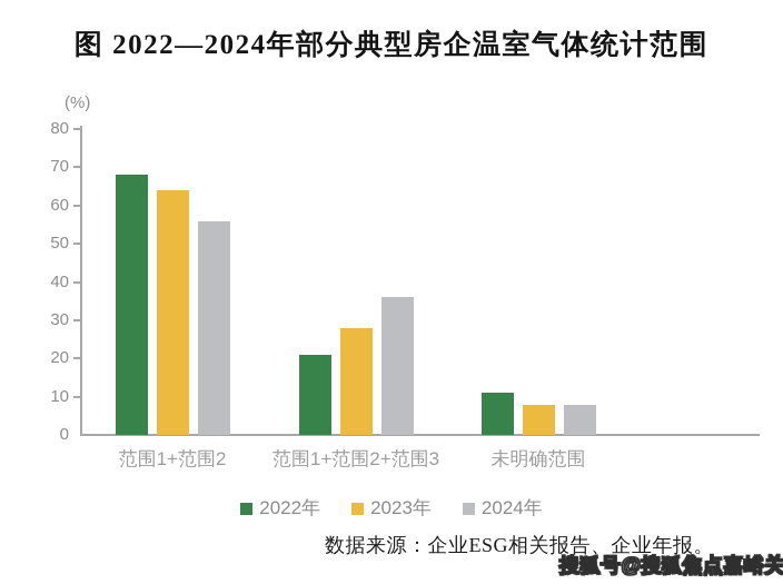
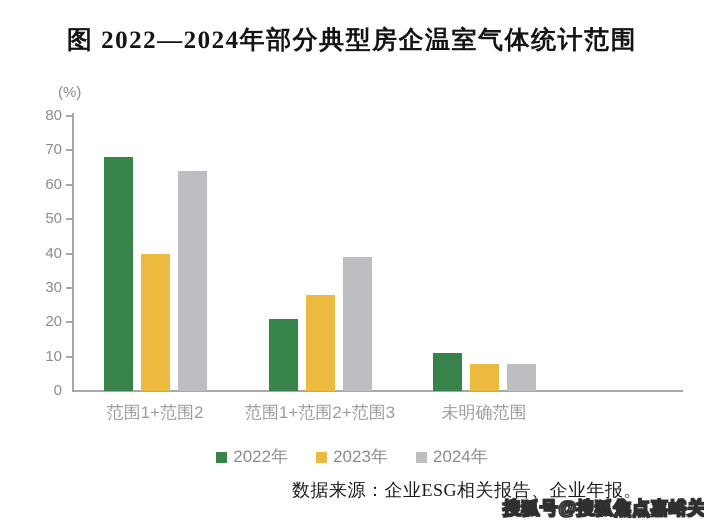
2023年/范围1+范围2: 64 -> 40
2024年/范围1+范围2: 56 -> 64
2024年/范围1+范围2+范围3: 36 -> 39
